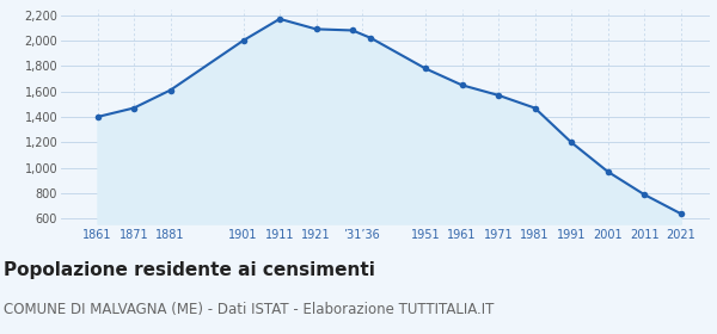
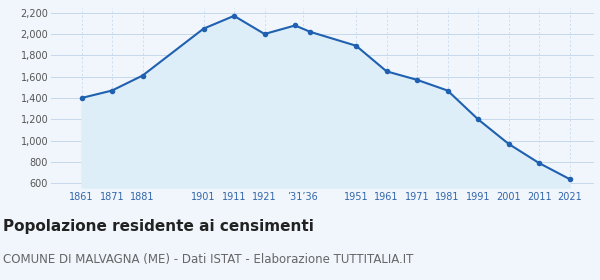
1901: 2,000 -> 2,050
1921: 2,090 -> 2,000
1951: 1,780 -> 1,890
